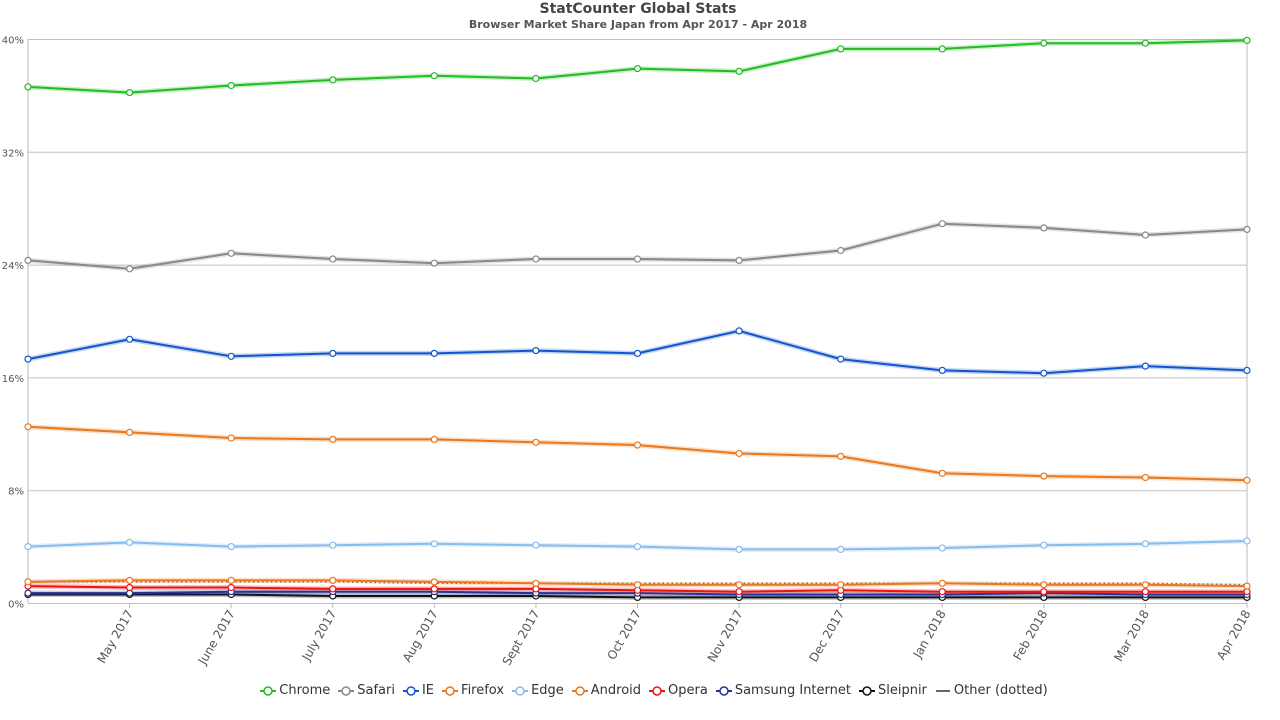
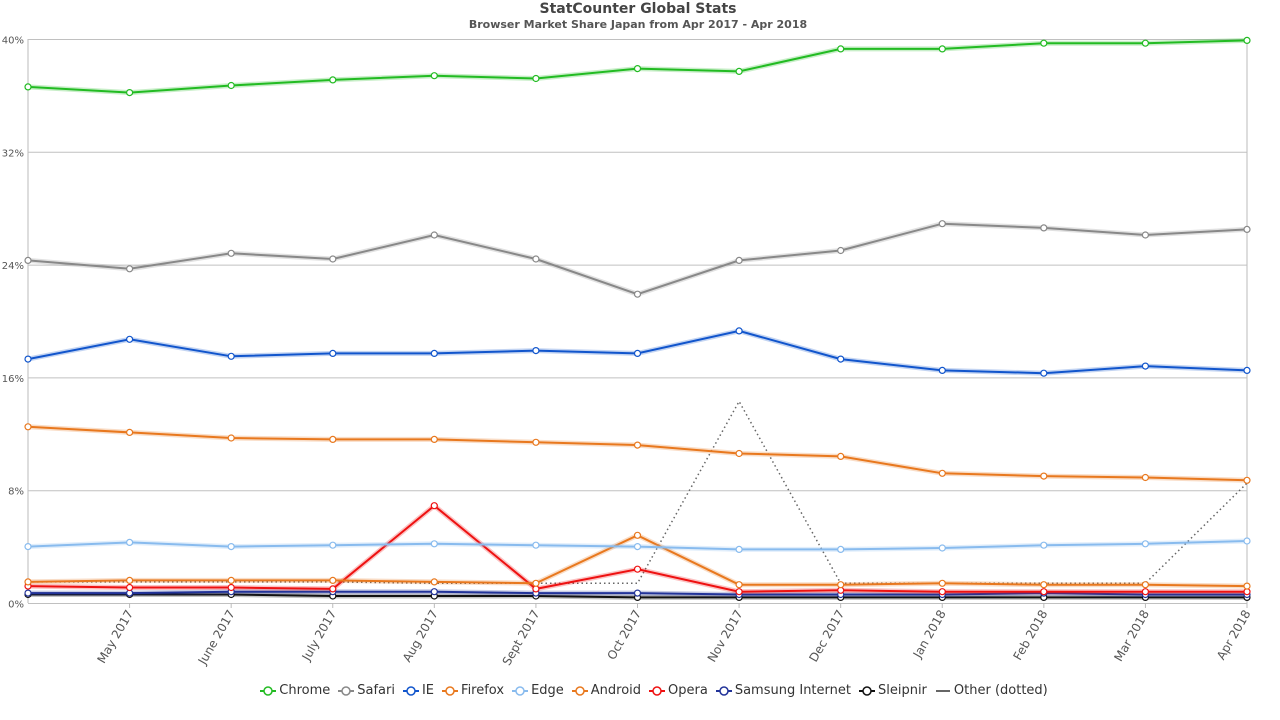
Safari/Aug 2017: 24.1% -> 26.1%
Opera/Aug 2017: 1.0% -> 6.9%
Safari/Oct 2017: 24.4% -> 21.9%
Android/Oct 2017: 1.3% -> 4.8%
Opera/Oct 2017: 0.9% -> 2.4%
Other (dotted)/Nov 2017: 1.4% -> 14.3%
Other (dotted)/Apr 2018: 1.3% -> 8.5%
